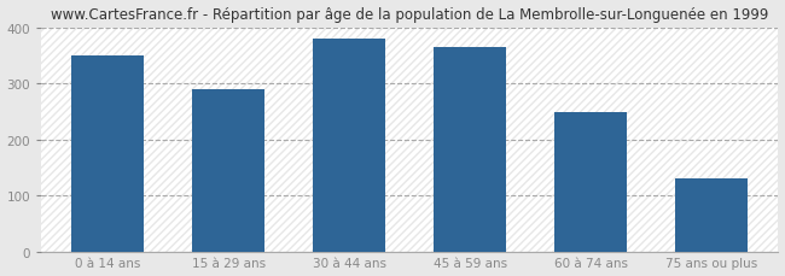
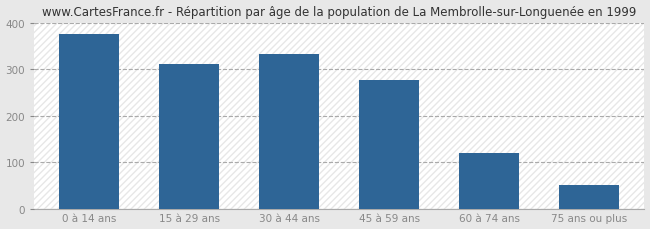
0 à 14 ans: 350 -> 375
15 à 29 ans: 290 -> 312
30 à 44 ans: 380 -> 333
45 à 59 ans: 365 -> 276
60 à 74 ans: 250 -> 120
75 ans ou plus: 130 -> 50
